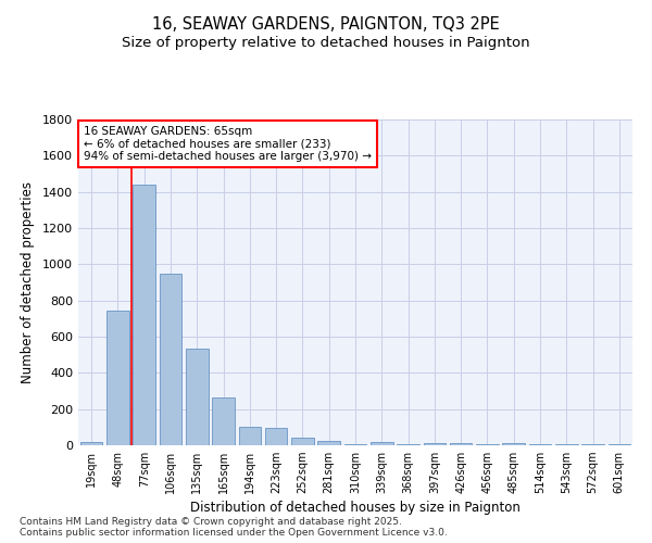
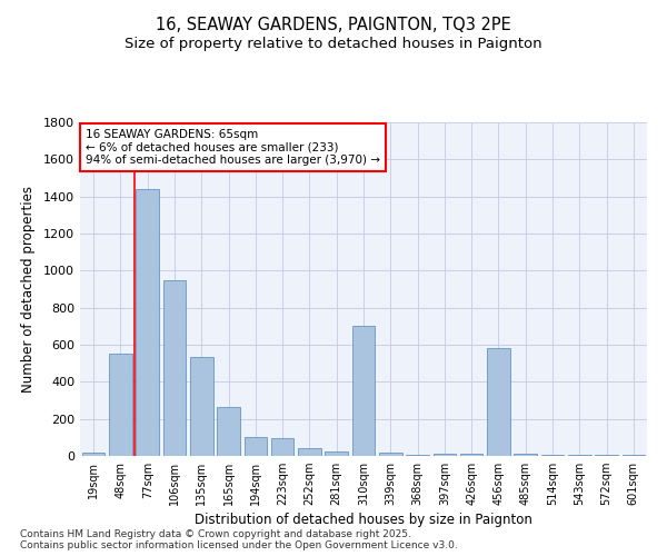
48sqm: 740 -> 550
310sqm: 0 -> 700
456sqm: 0 -> 580
